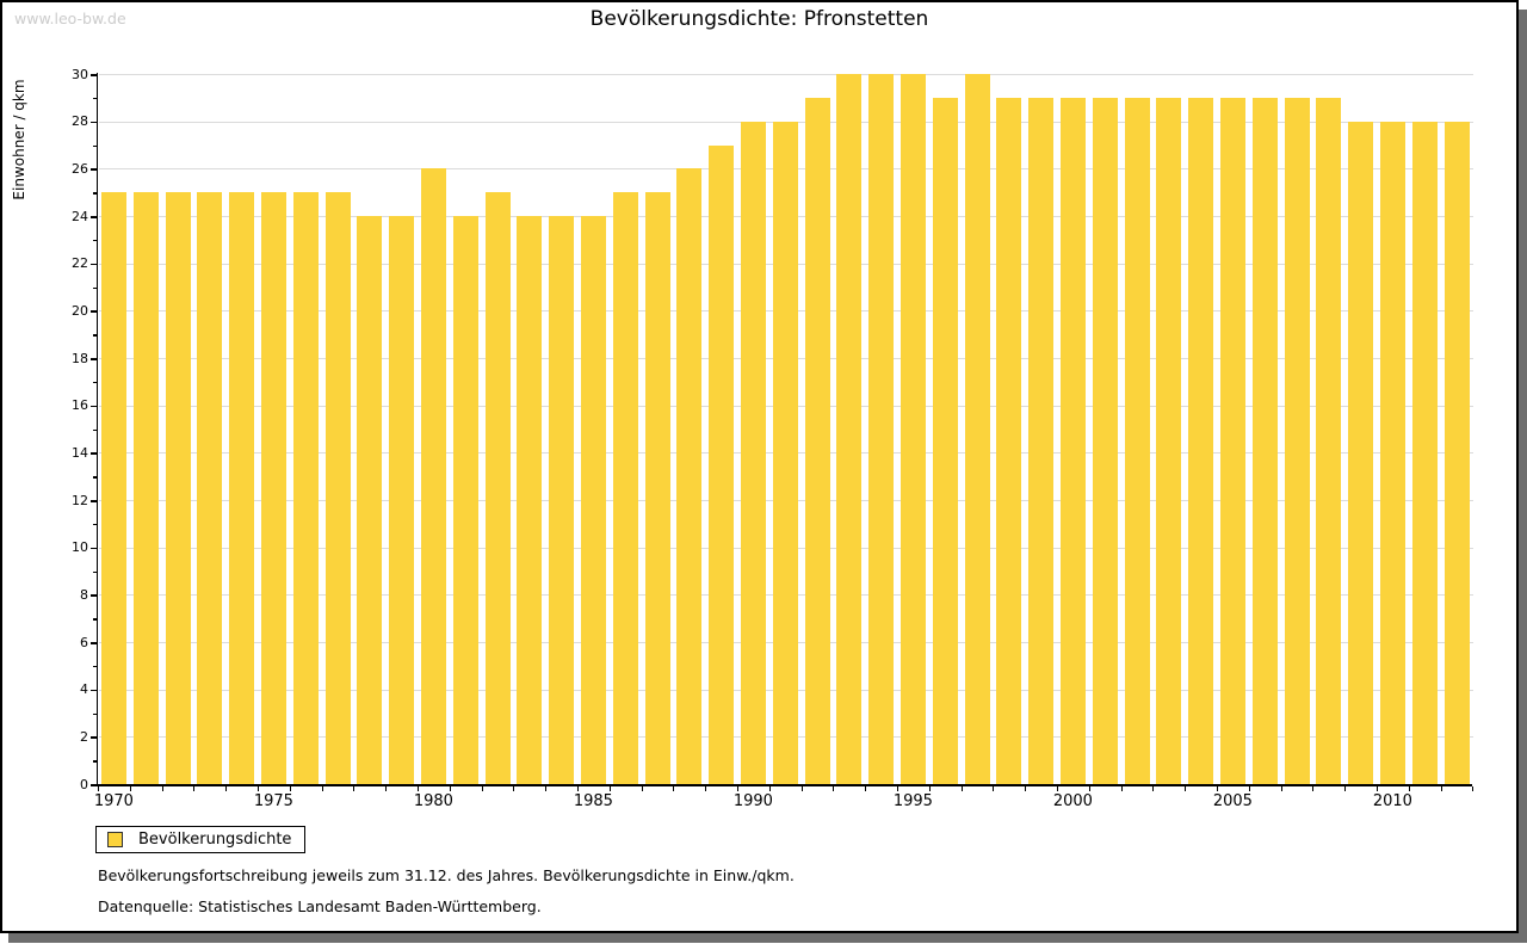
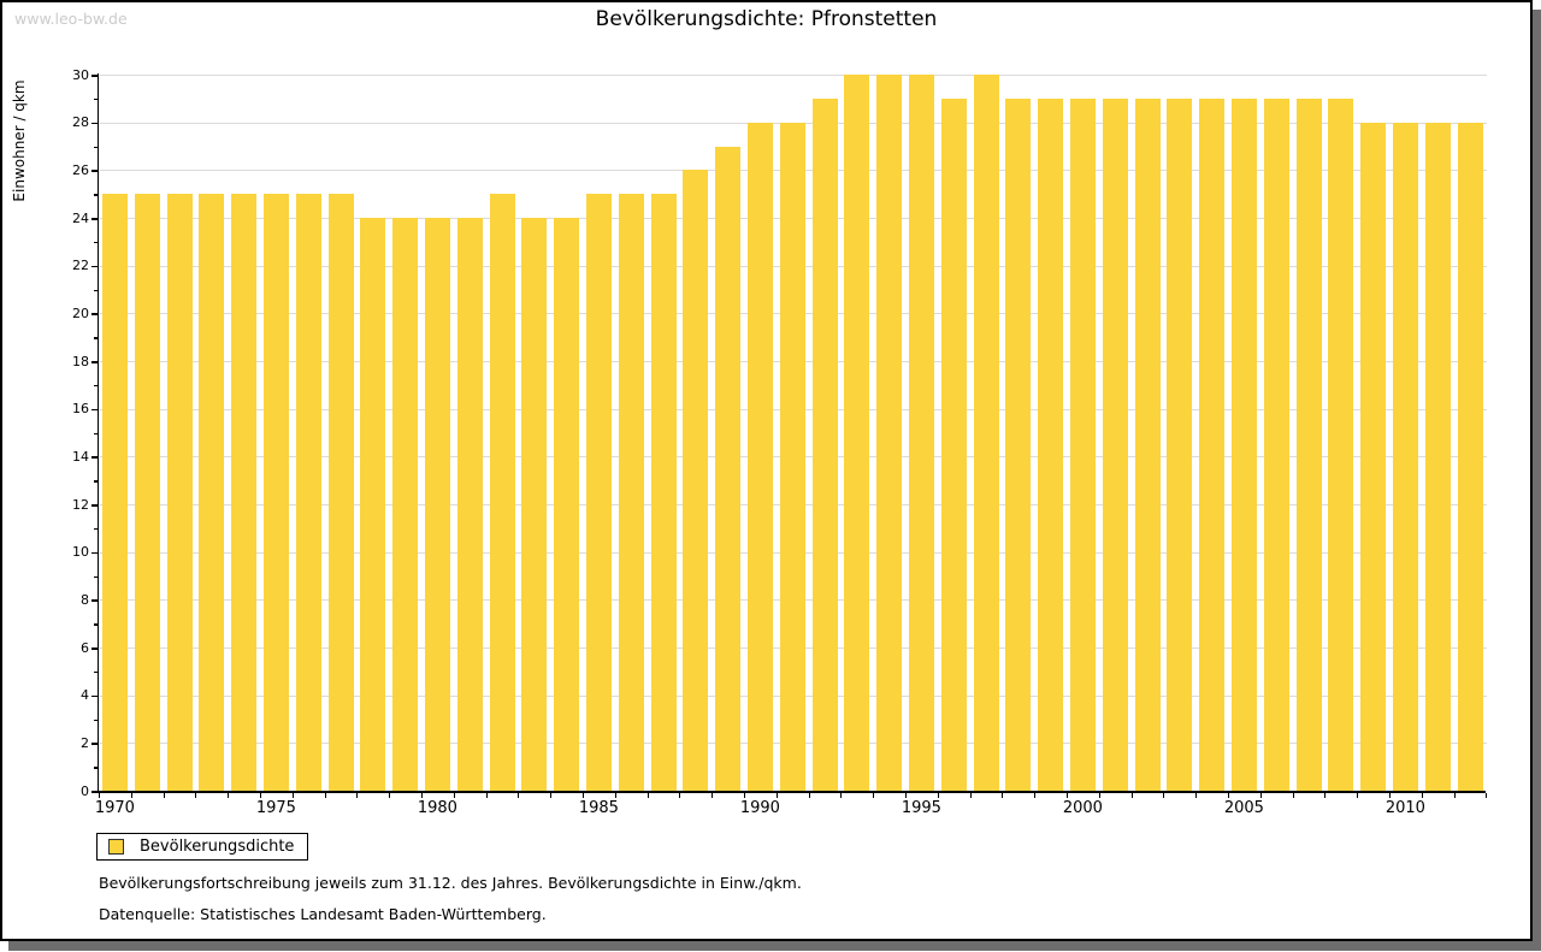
1980: 26 -> 24
1985: 24 -> 25
